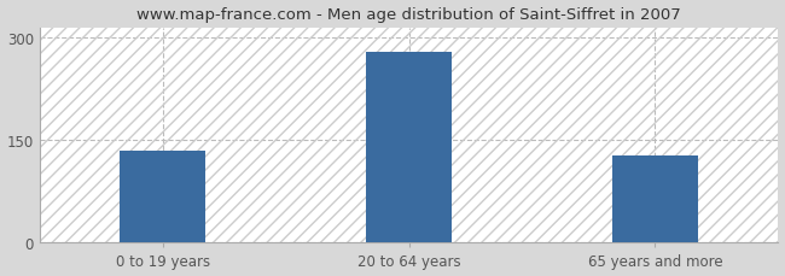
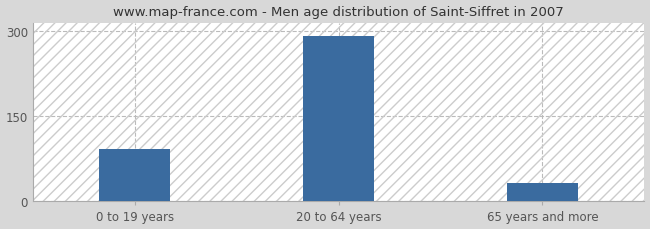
0 to 19 years: 135 -> 92
20 to 64 years: 280 -> 292
65 years and more: 128 -> 32
